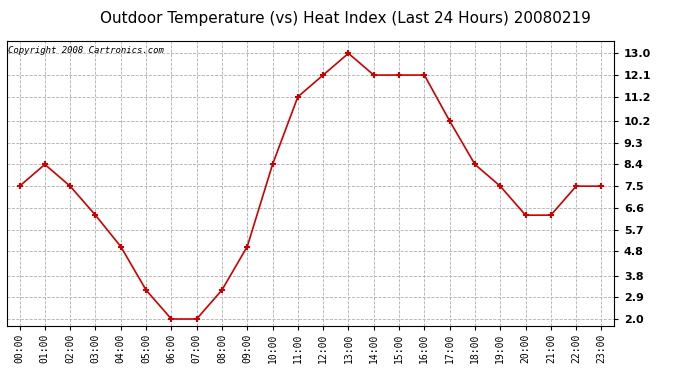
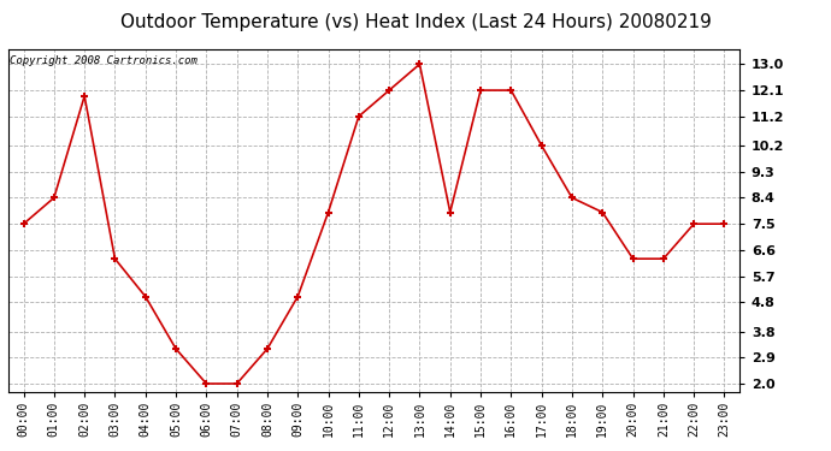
02:00: 7.5 -> 11.9
10:00: 8.4 -> 7.9
14:00: 12.1 -> 7.9
19:00: 7.5 -> 7.9
